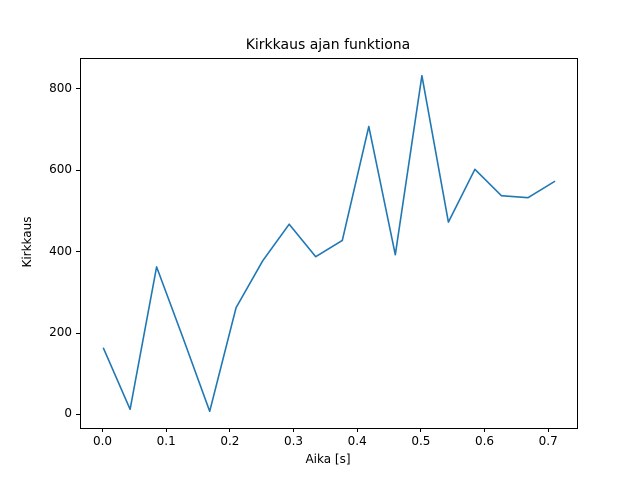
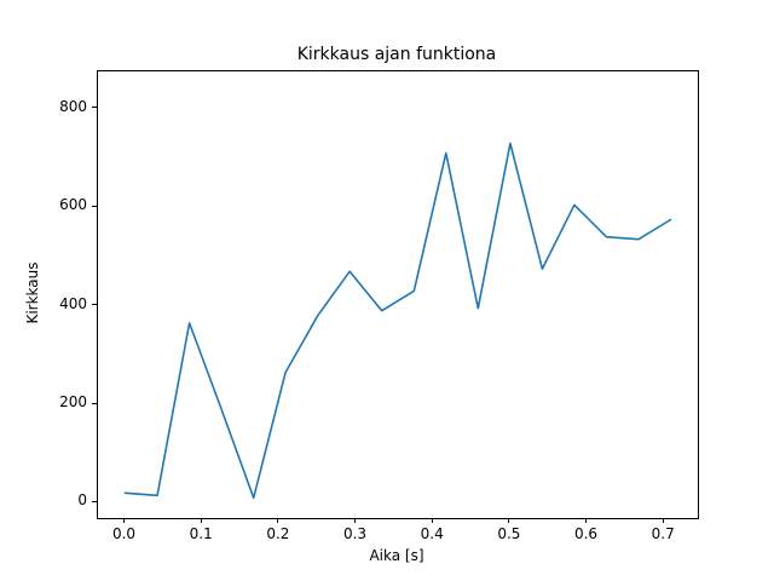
0.0: 160 -> 20
0.5: 840 -> 730
